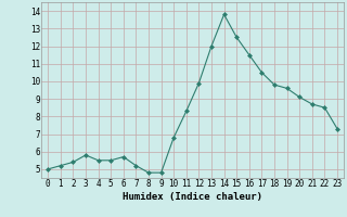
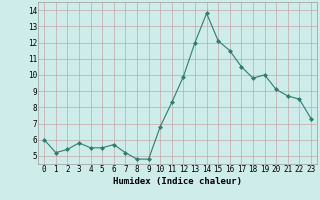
0: 5.0 -> 6.0
15: 12.5 -> 12.1
19: 9.6 -> 10.0
